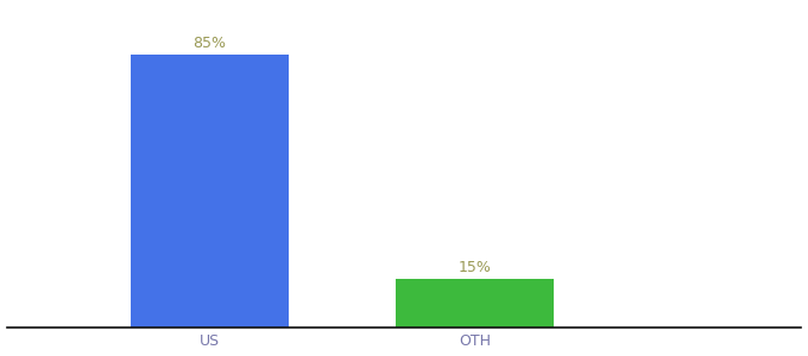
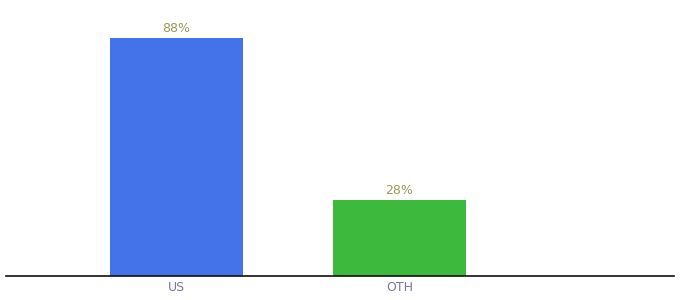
US: 85% -> 88%
OTH: 15% -> 28%
